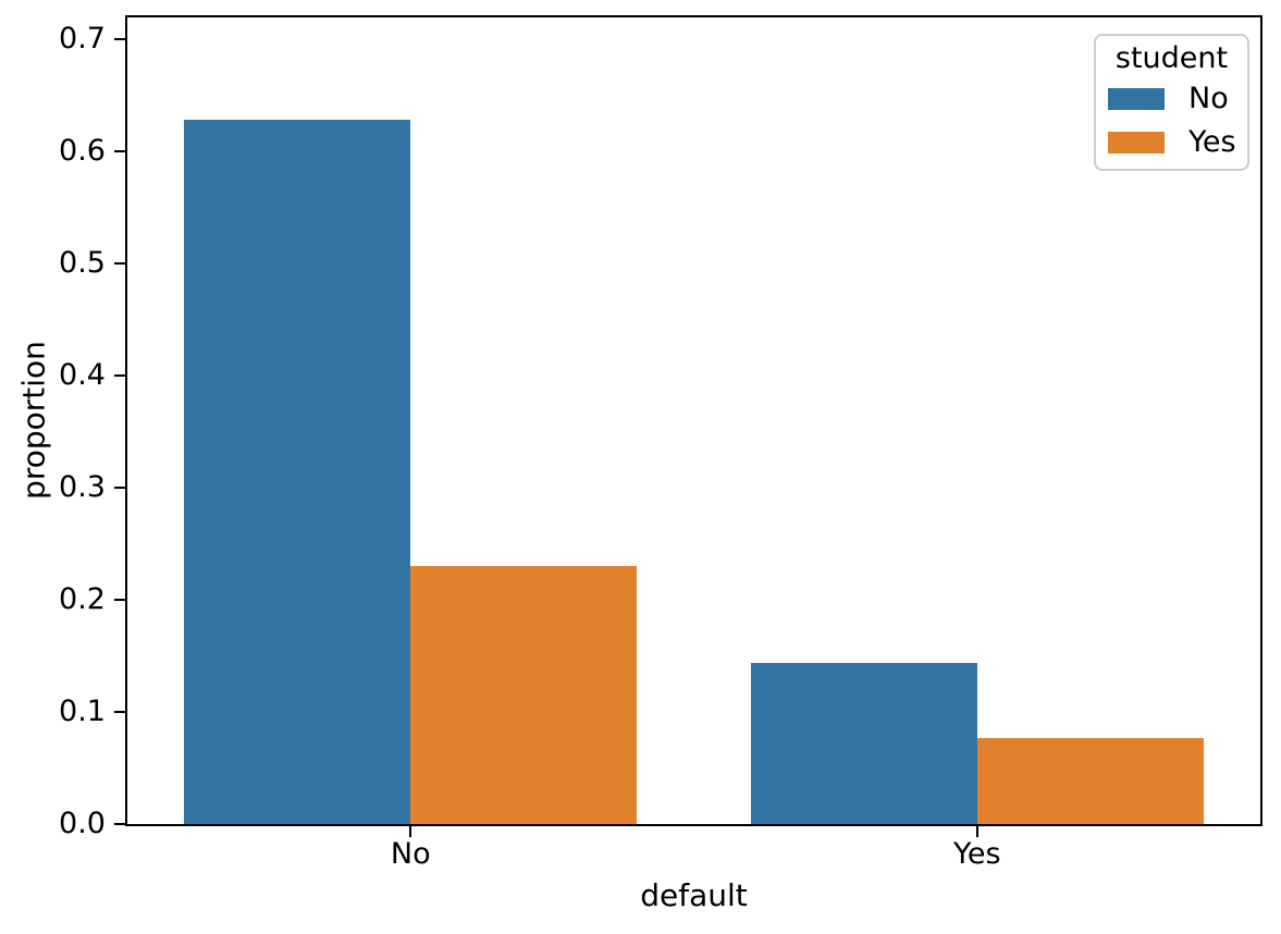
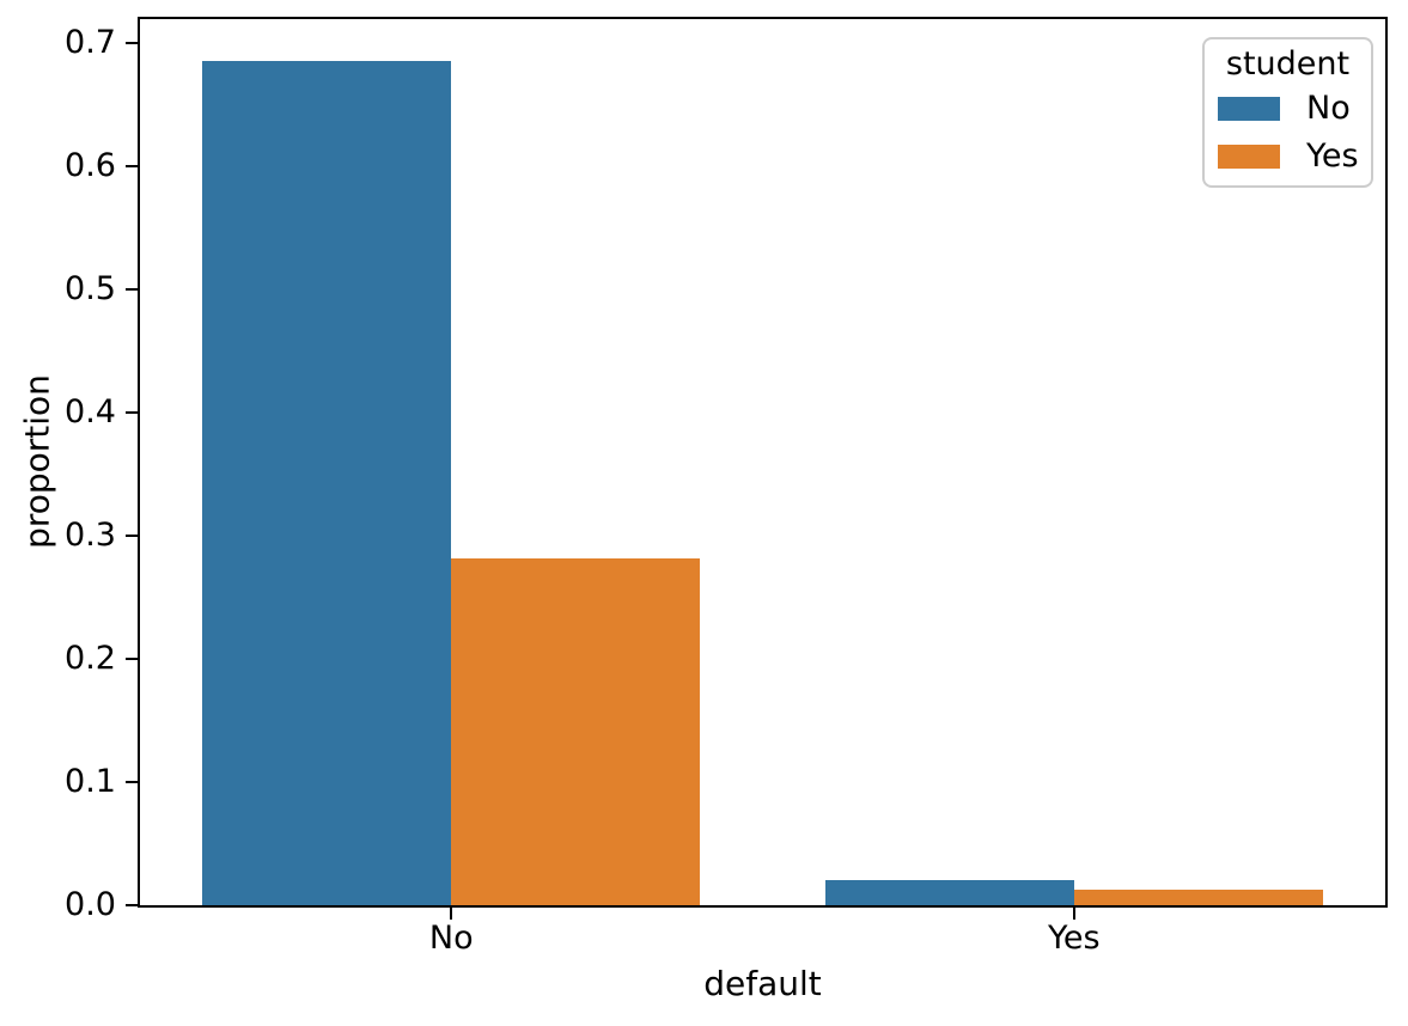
No/No: 0.628 -> 0.685
Yes/No: 0.230 -> 0.282
No/Yes: 0.144 -> 0.021
Yes/Yes: 0.077 -> 0.013
